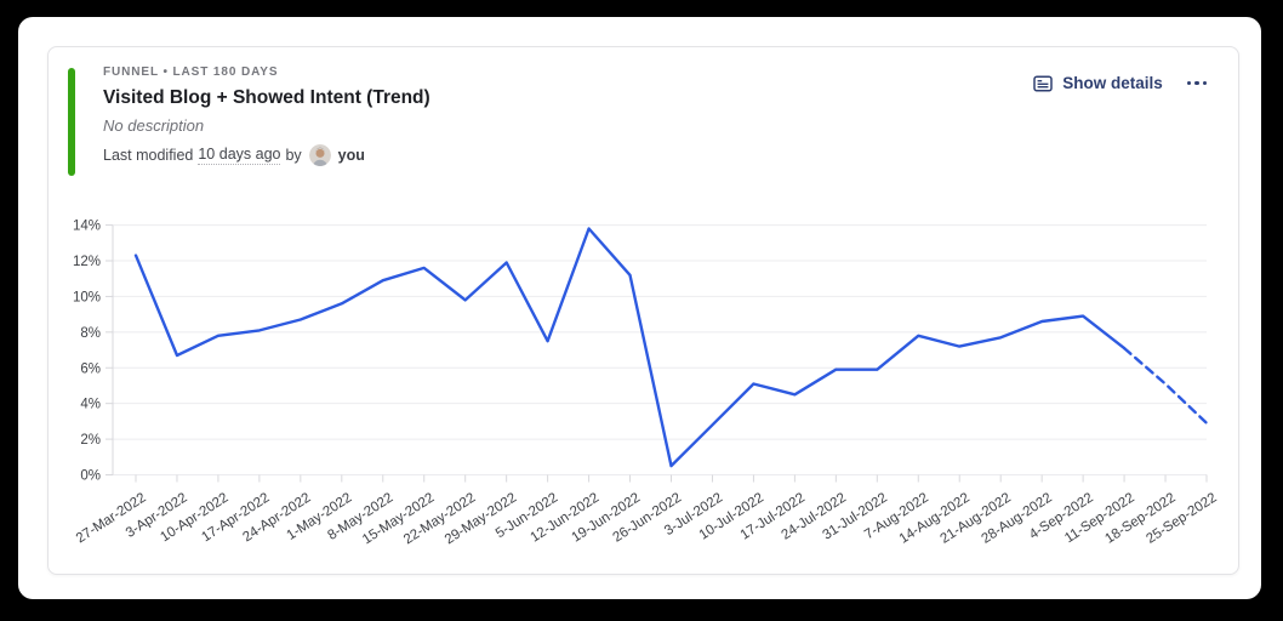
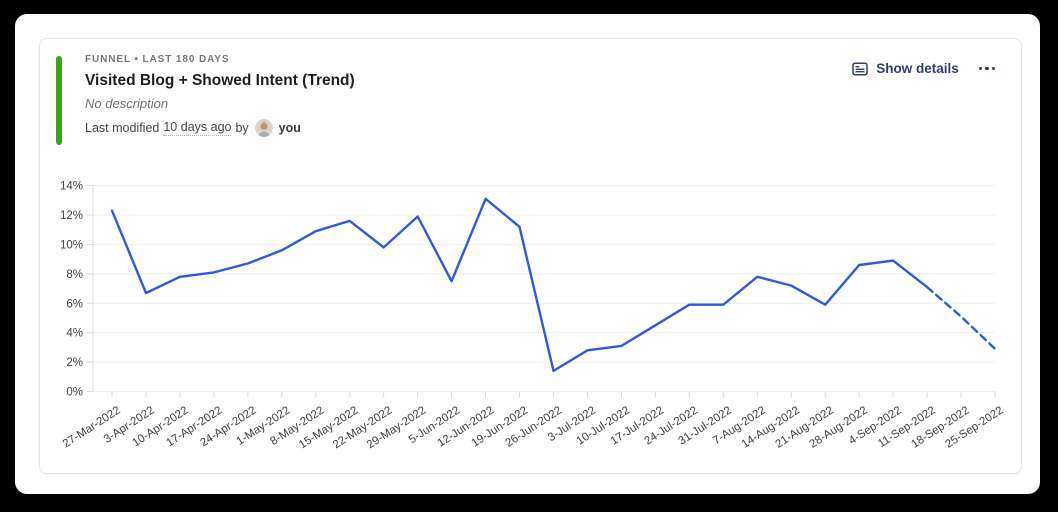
12-Jun-2022: 13.8% -> 13.1%
26-Jun-2022: 0.5% -> 1.4%
10-Jul-2022: 5.1% -> 3.1%
21-Aug-2022: 7.7% -> 5.9%
